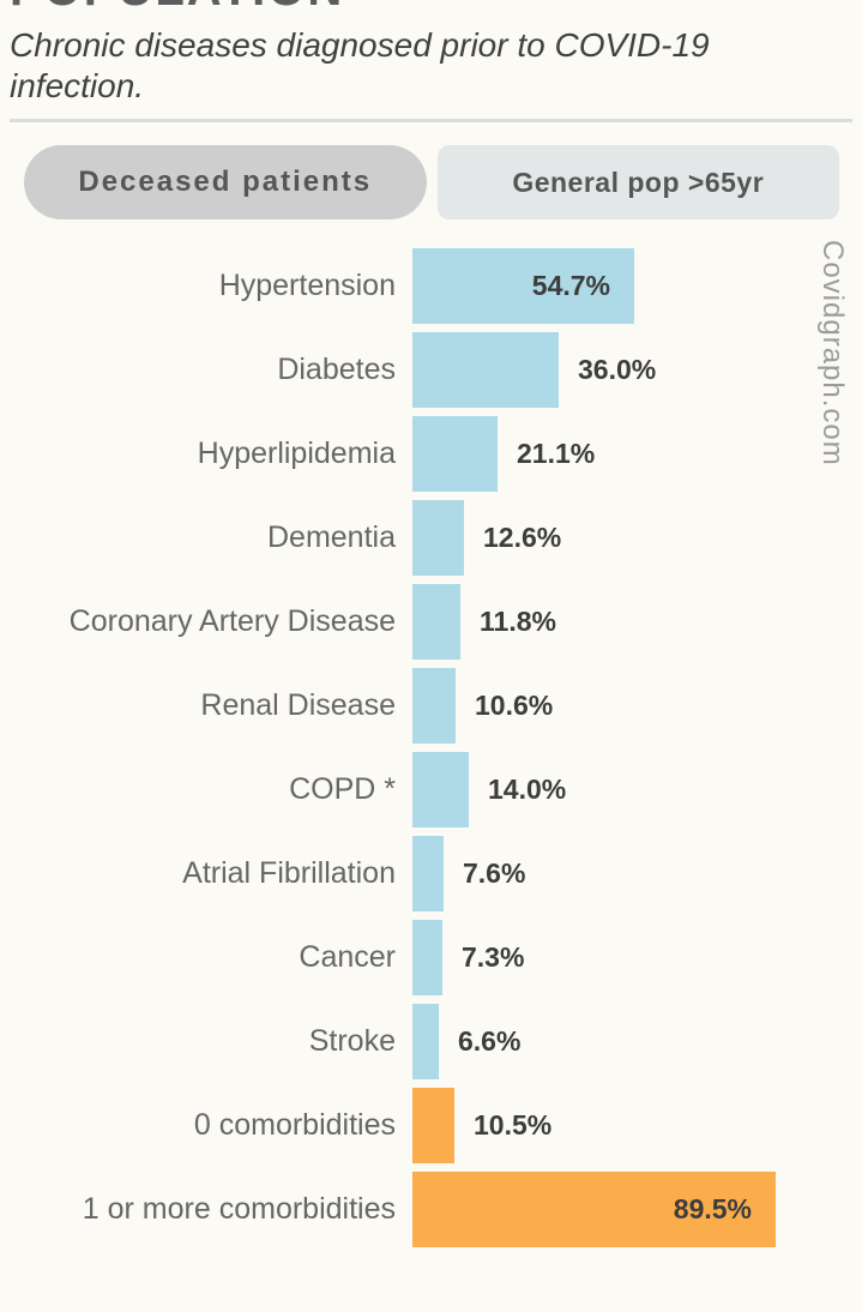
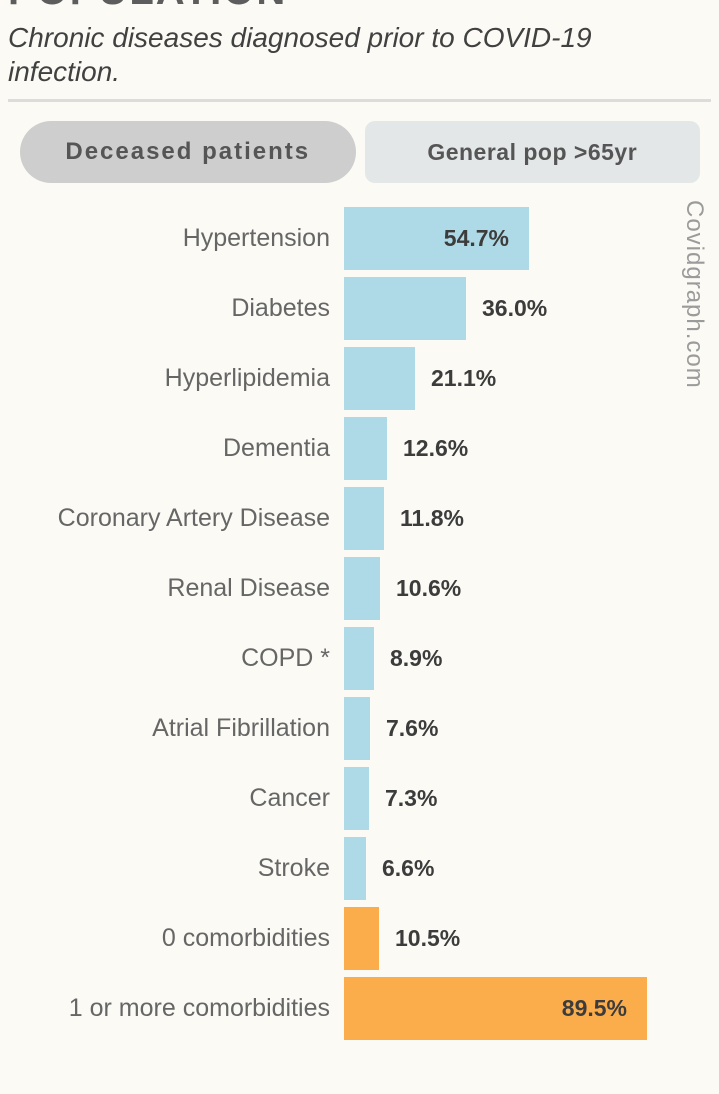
COPD *: 14.0% -> 8.9%
